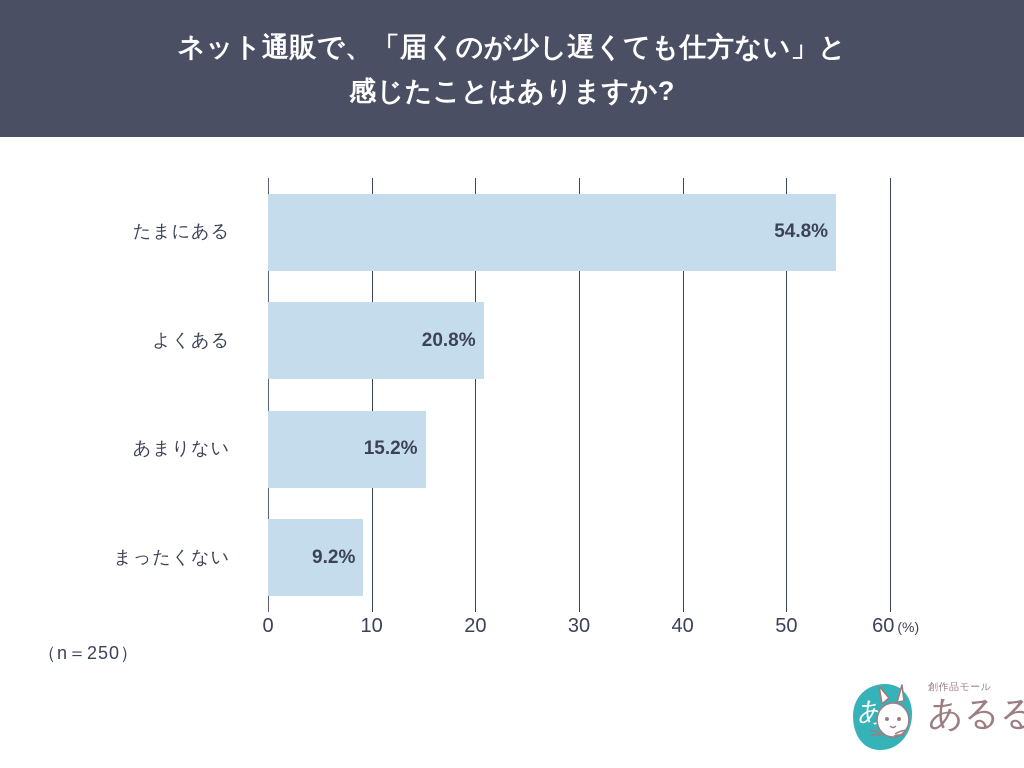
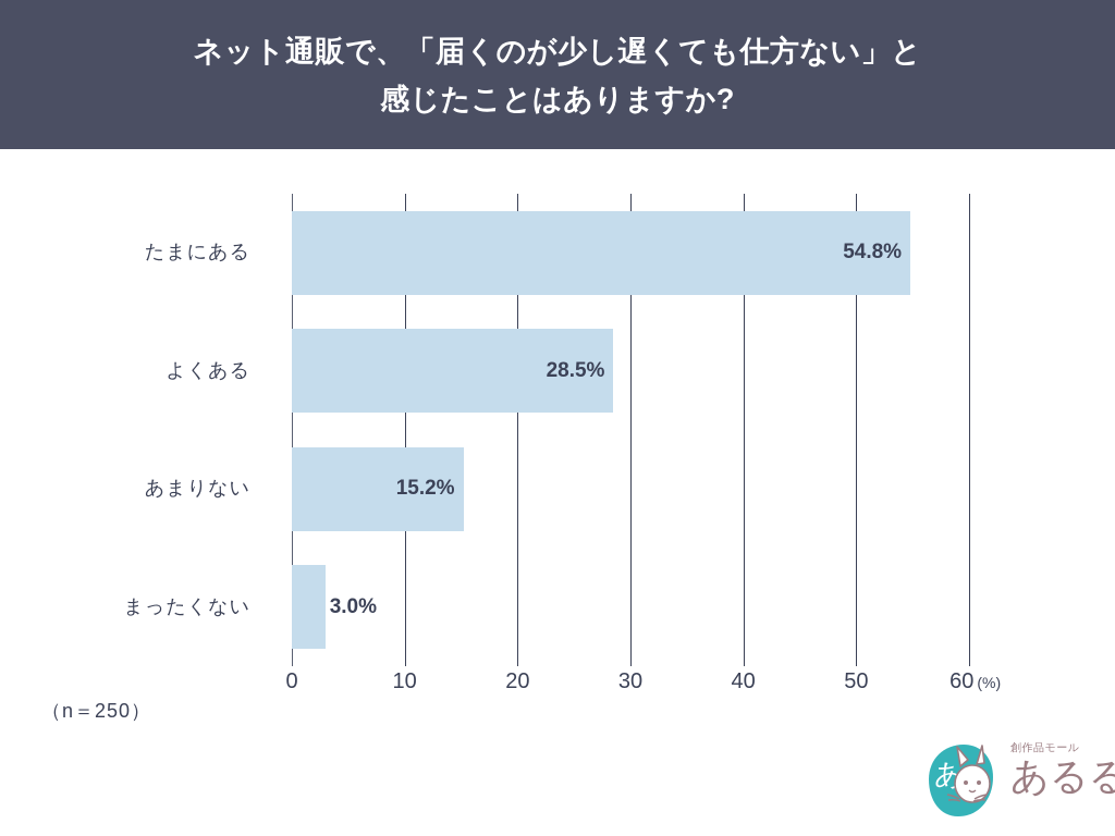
よくある: 20.8% -> 28.5%
まったくない: 9.2% -> 3.0%
